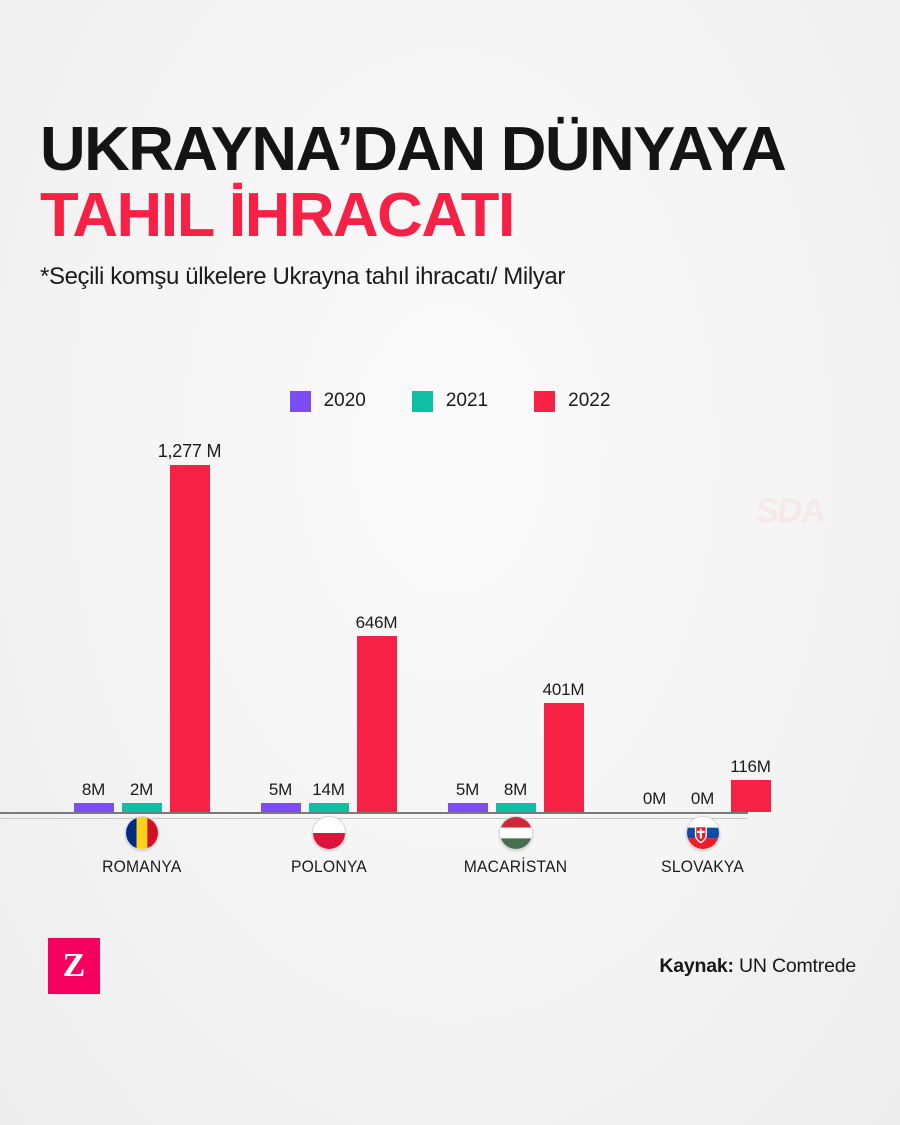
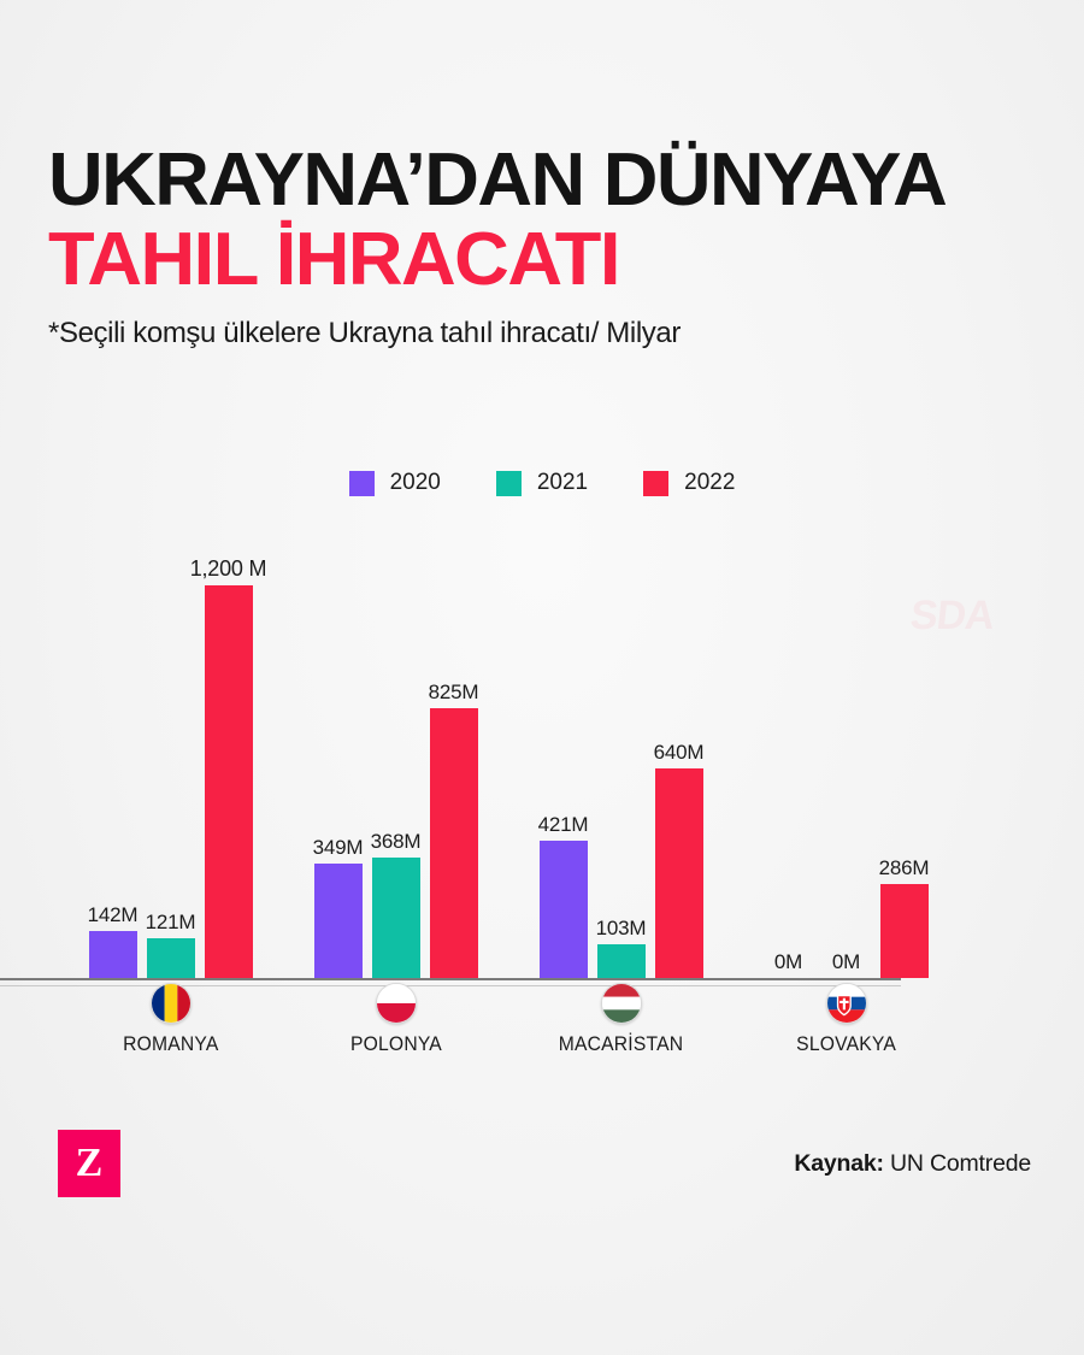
2020/ROMANYA: 8M -> 142M
2021/ROMANYA: 2M -> 121M
2022/ROMANYA: 1,277 -> 1,200
2020/POLONYA: 5M -> 349M
2021/POLONYA: 14M -> 368M
2022/POLONYA: 646M -> 825M
2020/MACARİSTAN: 5M -> 421M
2021/MACARİSTAN: 8M -> 103M
2022/MACARİSTAN: 401M -> 640M
2022/SLOVAKYA: 116M -> 286M
